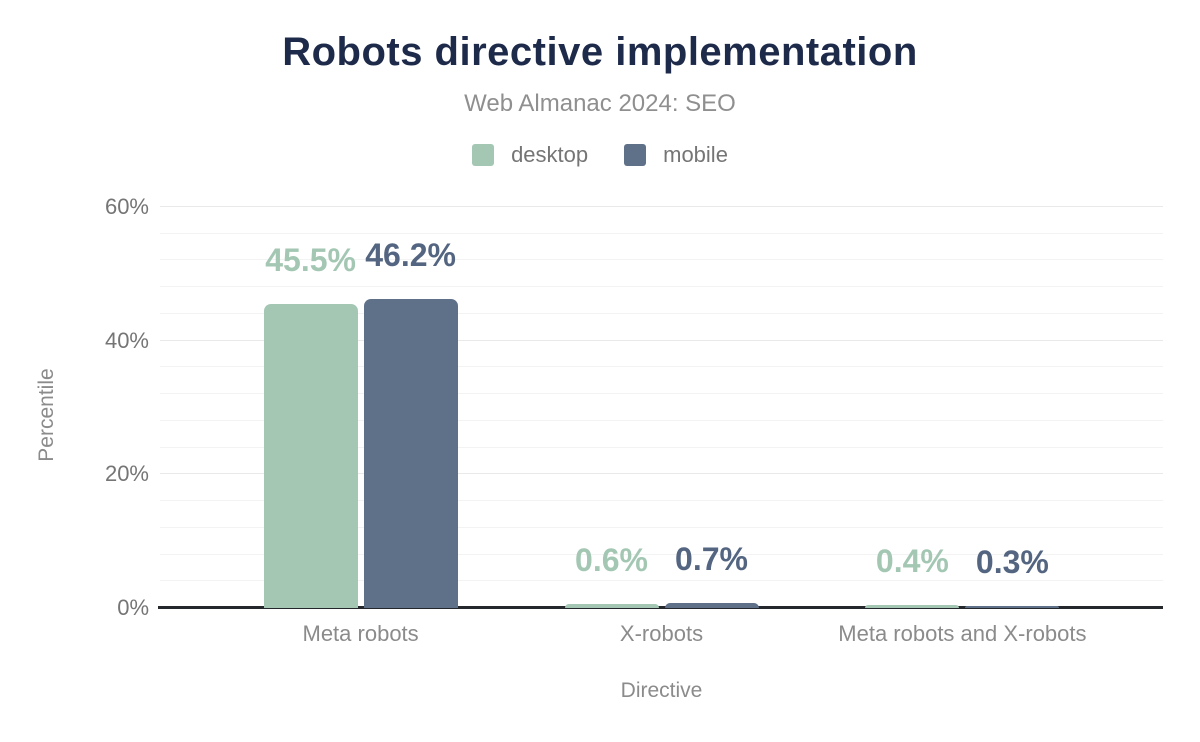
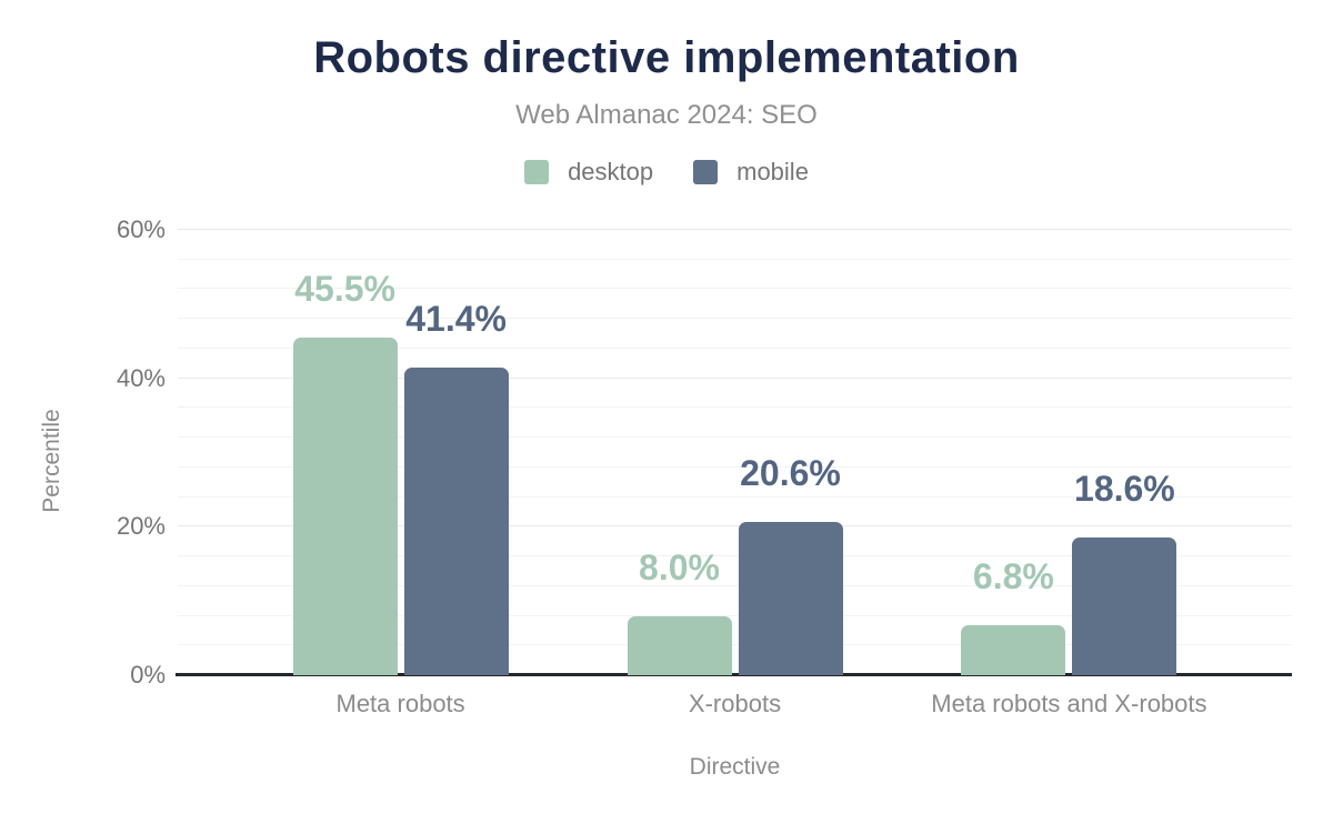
mobile/Meta robots: 46.2% -> 41.4%
desktop/X-robots: 0.6% -> 8.0%
mobile/X-robots: 0.7% -> 20.6%
desktop/Meta robots and X-robots: 0.4% -> 6.8%
mobile/Meta robots and X-robots: 0.3% -> 18.6%
